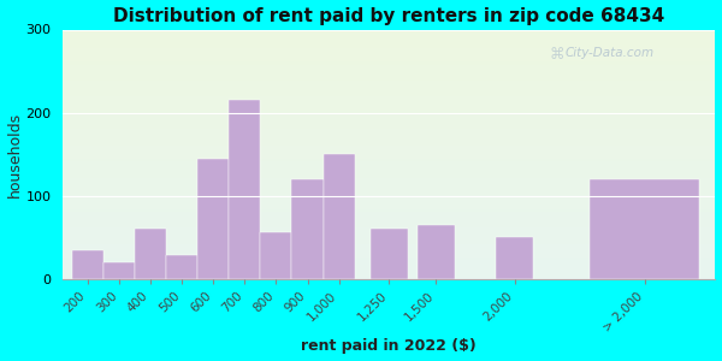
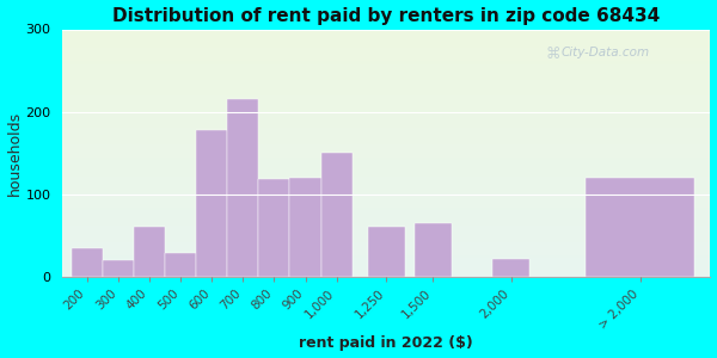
600: 144 -> 178
800: 56 -> 118
2,000: 50 -> 22
